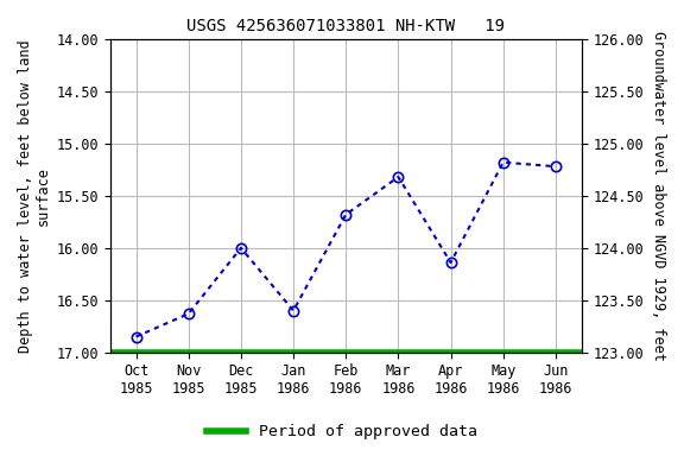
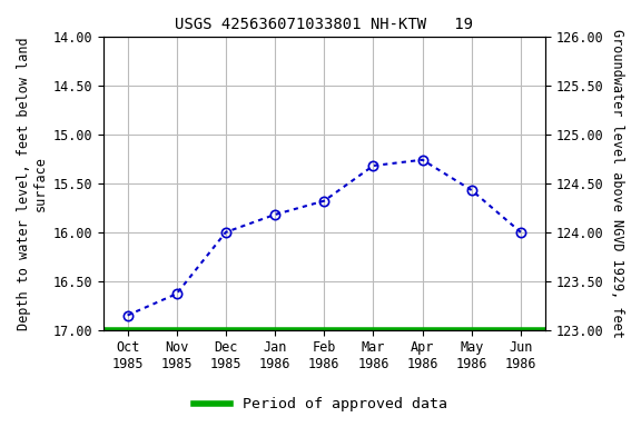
Jan 1986: 16.60 -> 15.82
Apr 1986: 16.14 -> 15.26
May 1986: 15.18 -> 15.57
Jun 1986: 15.22 -> 16.00
